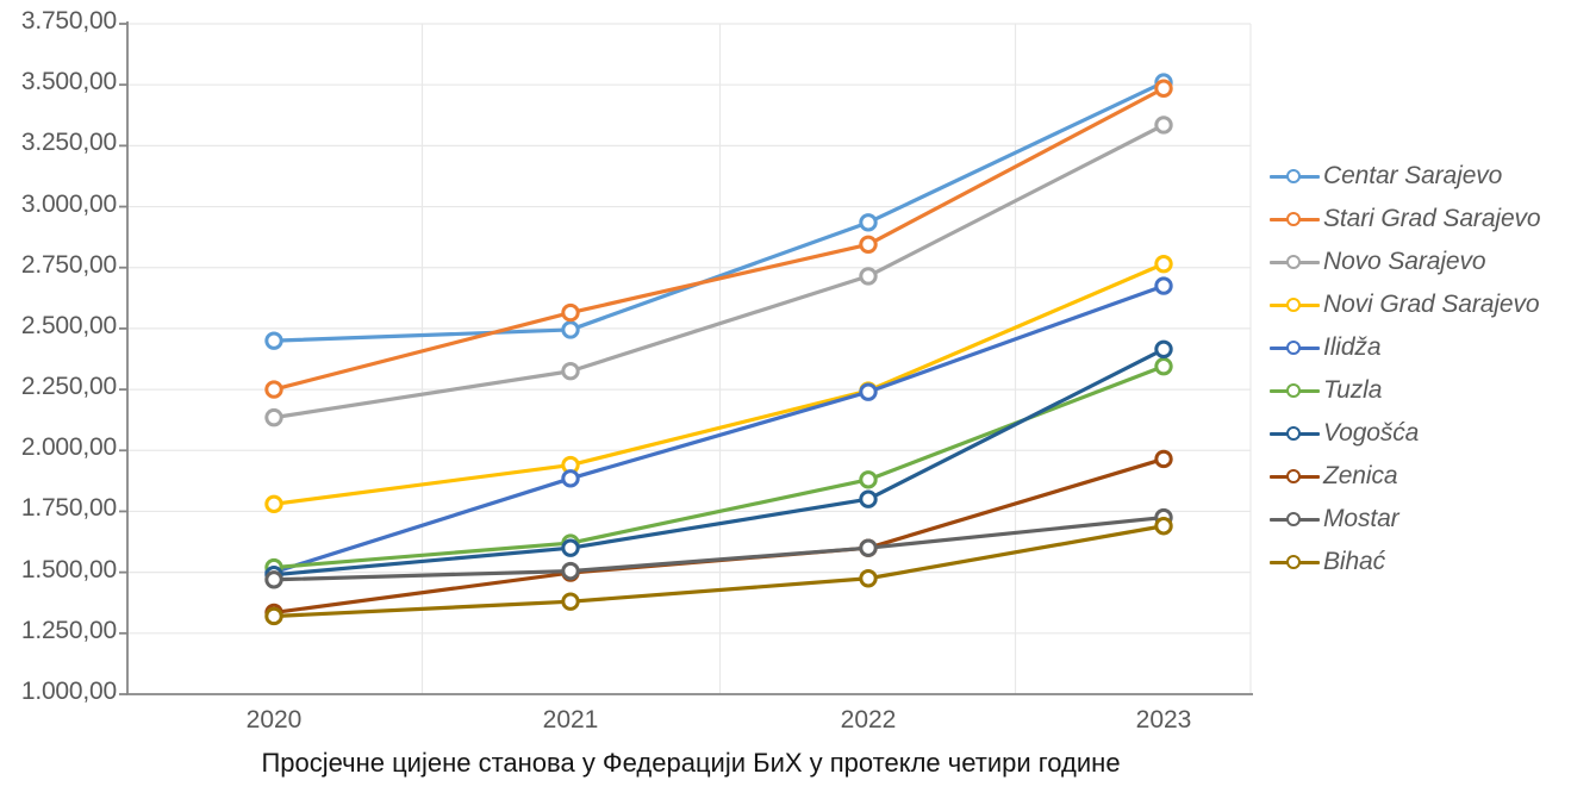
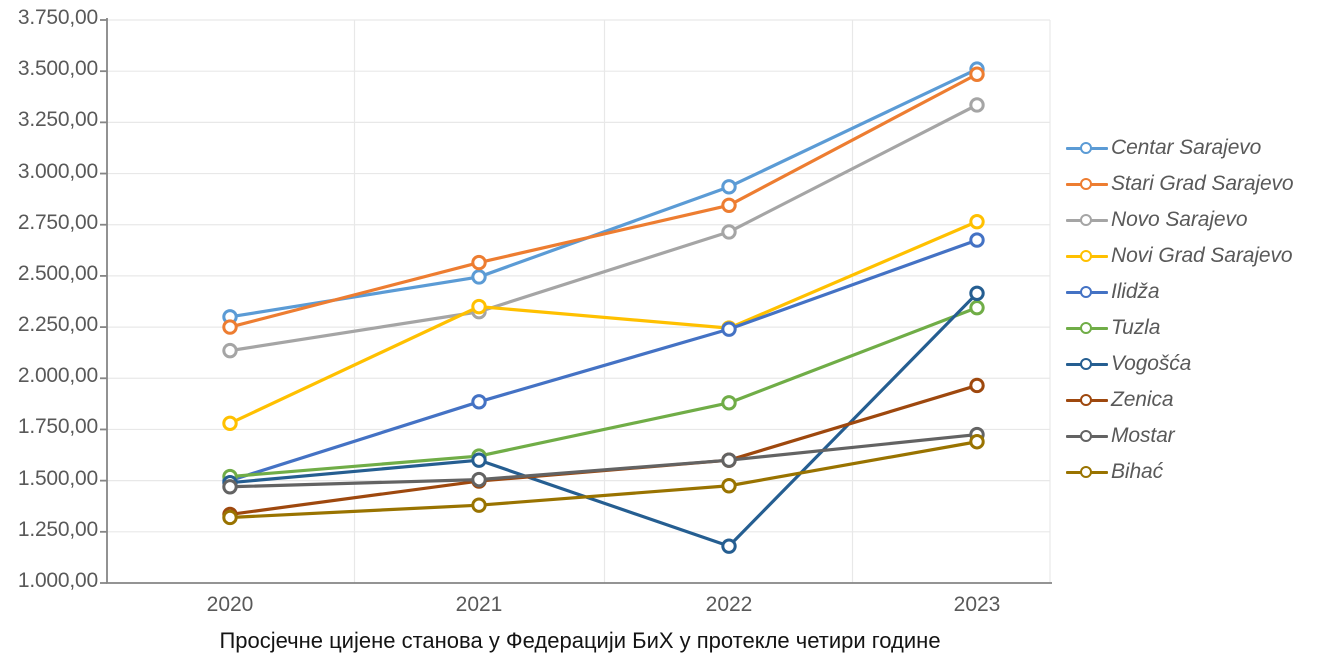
Centar Sarajevo/2020: 2450 -> 2300
Novi Grad Sarajevo/2021: 1940 -> 2350
Vogošća/2022: 1800 -> 1180
